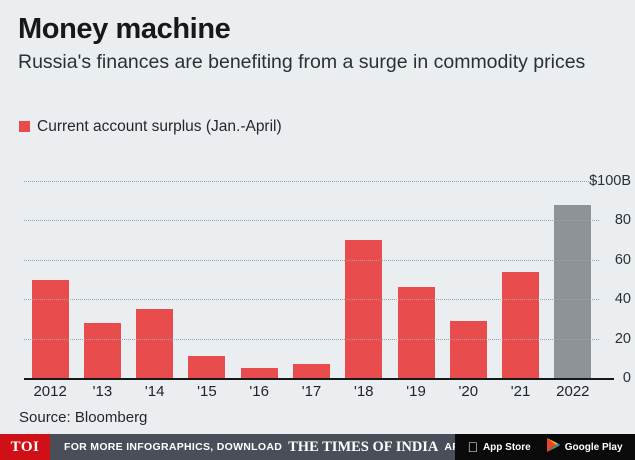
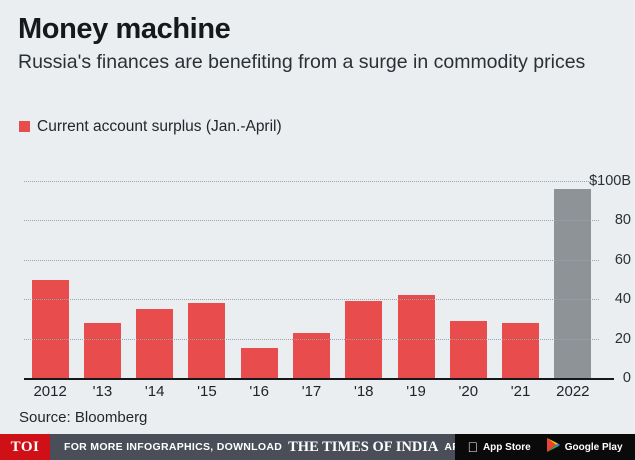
'15: $11B -> $38B
'16: $5B -> $15B
'17: $7B -> $23B
'18: $70B -> $39B
'19: $46B -> $42B
'21: $54B -> $28B
2022: $88B -> $96B
